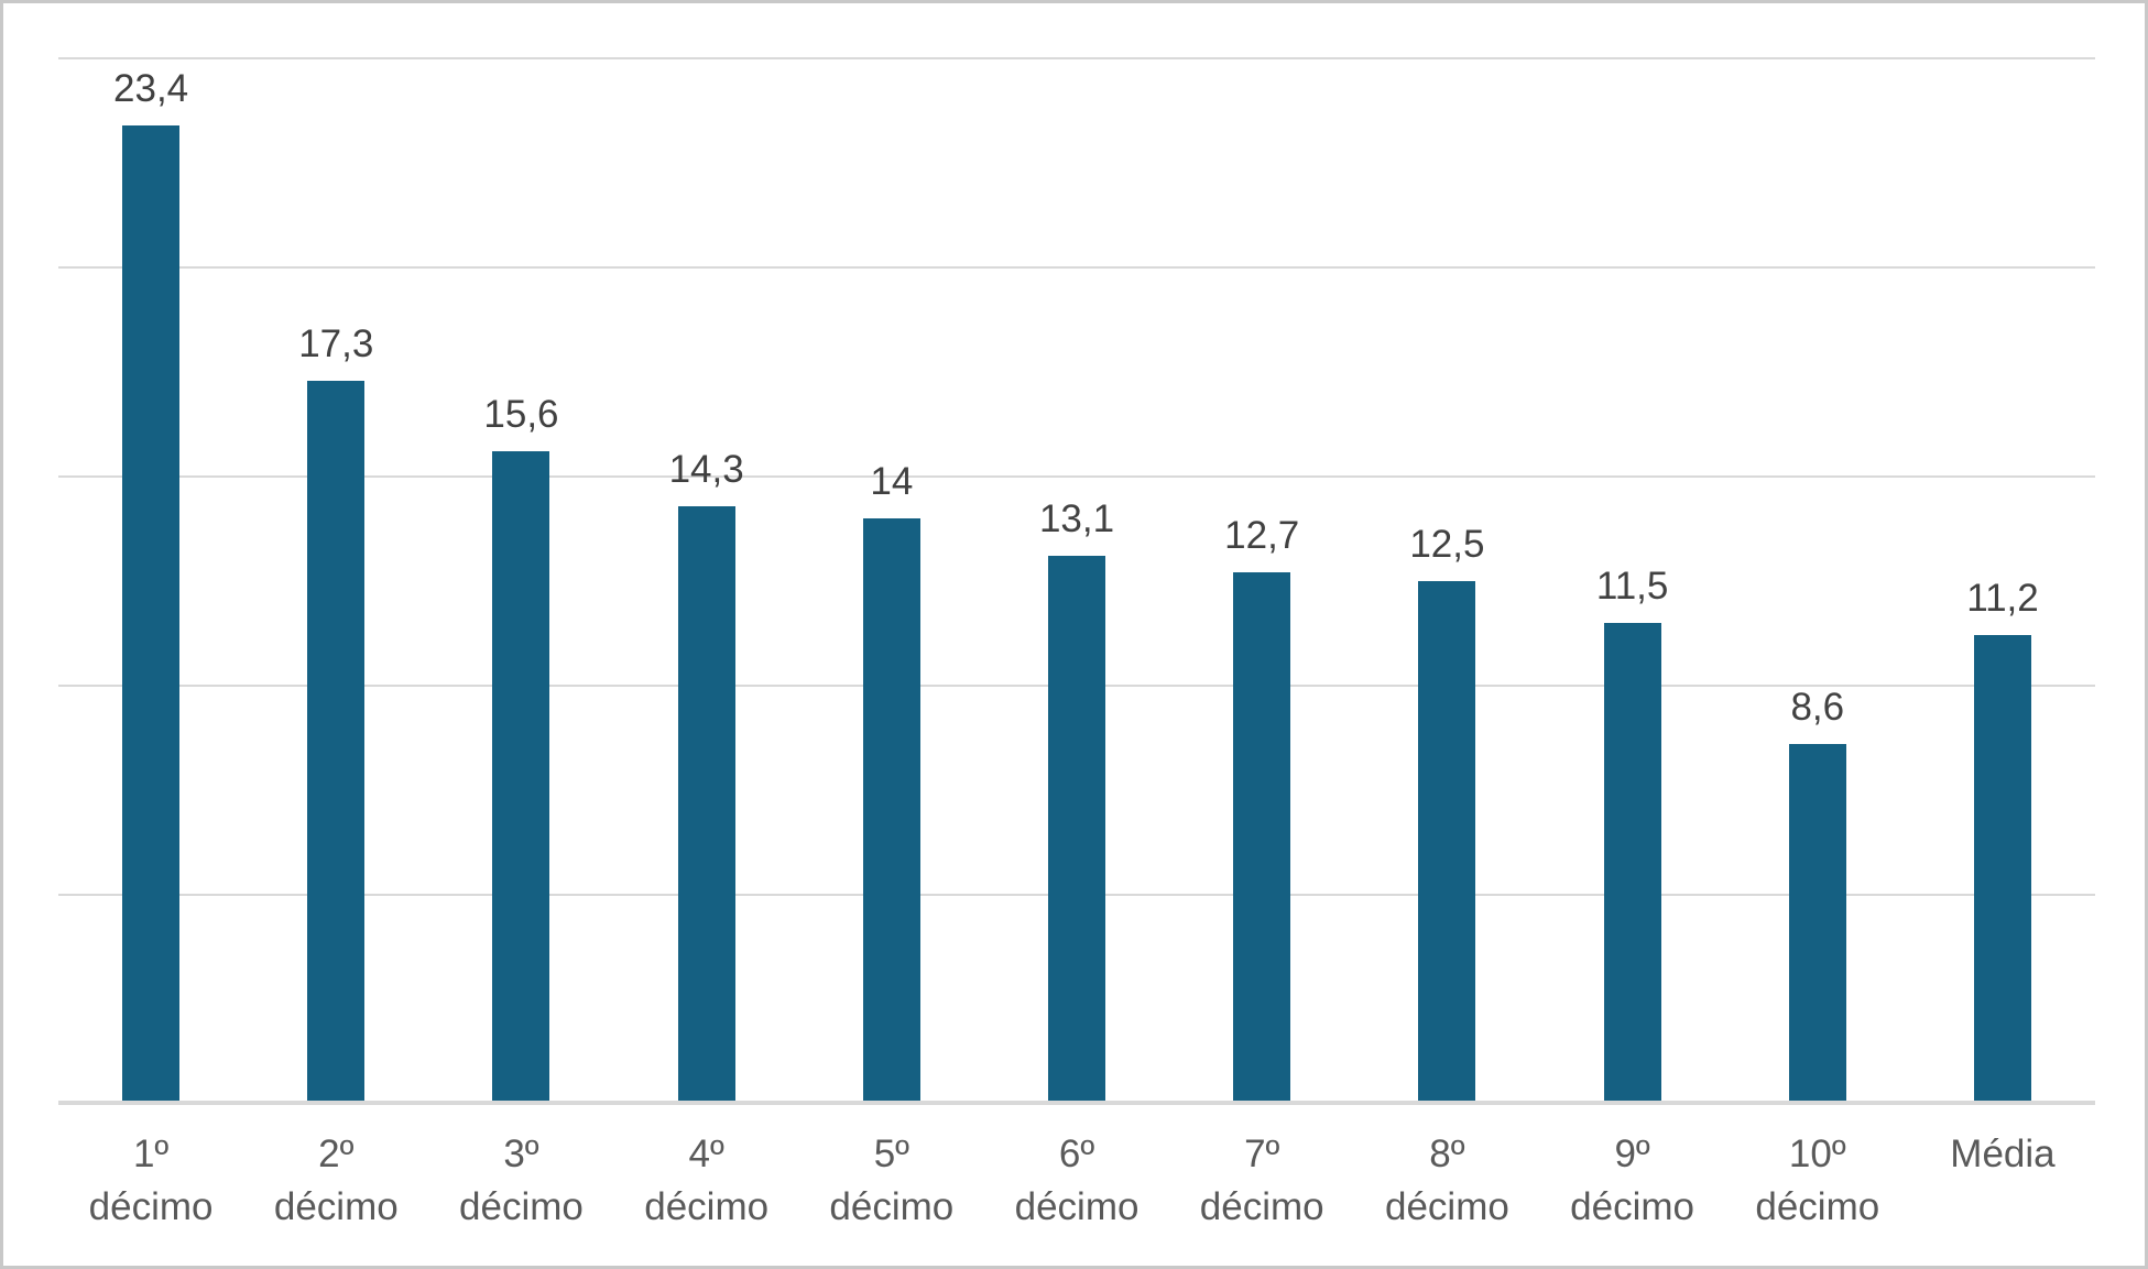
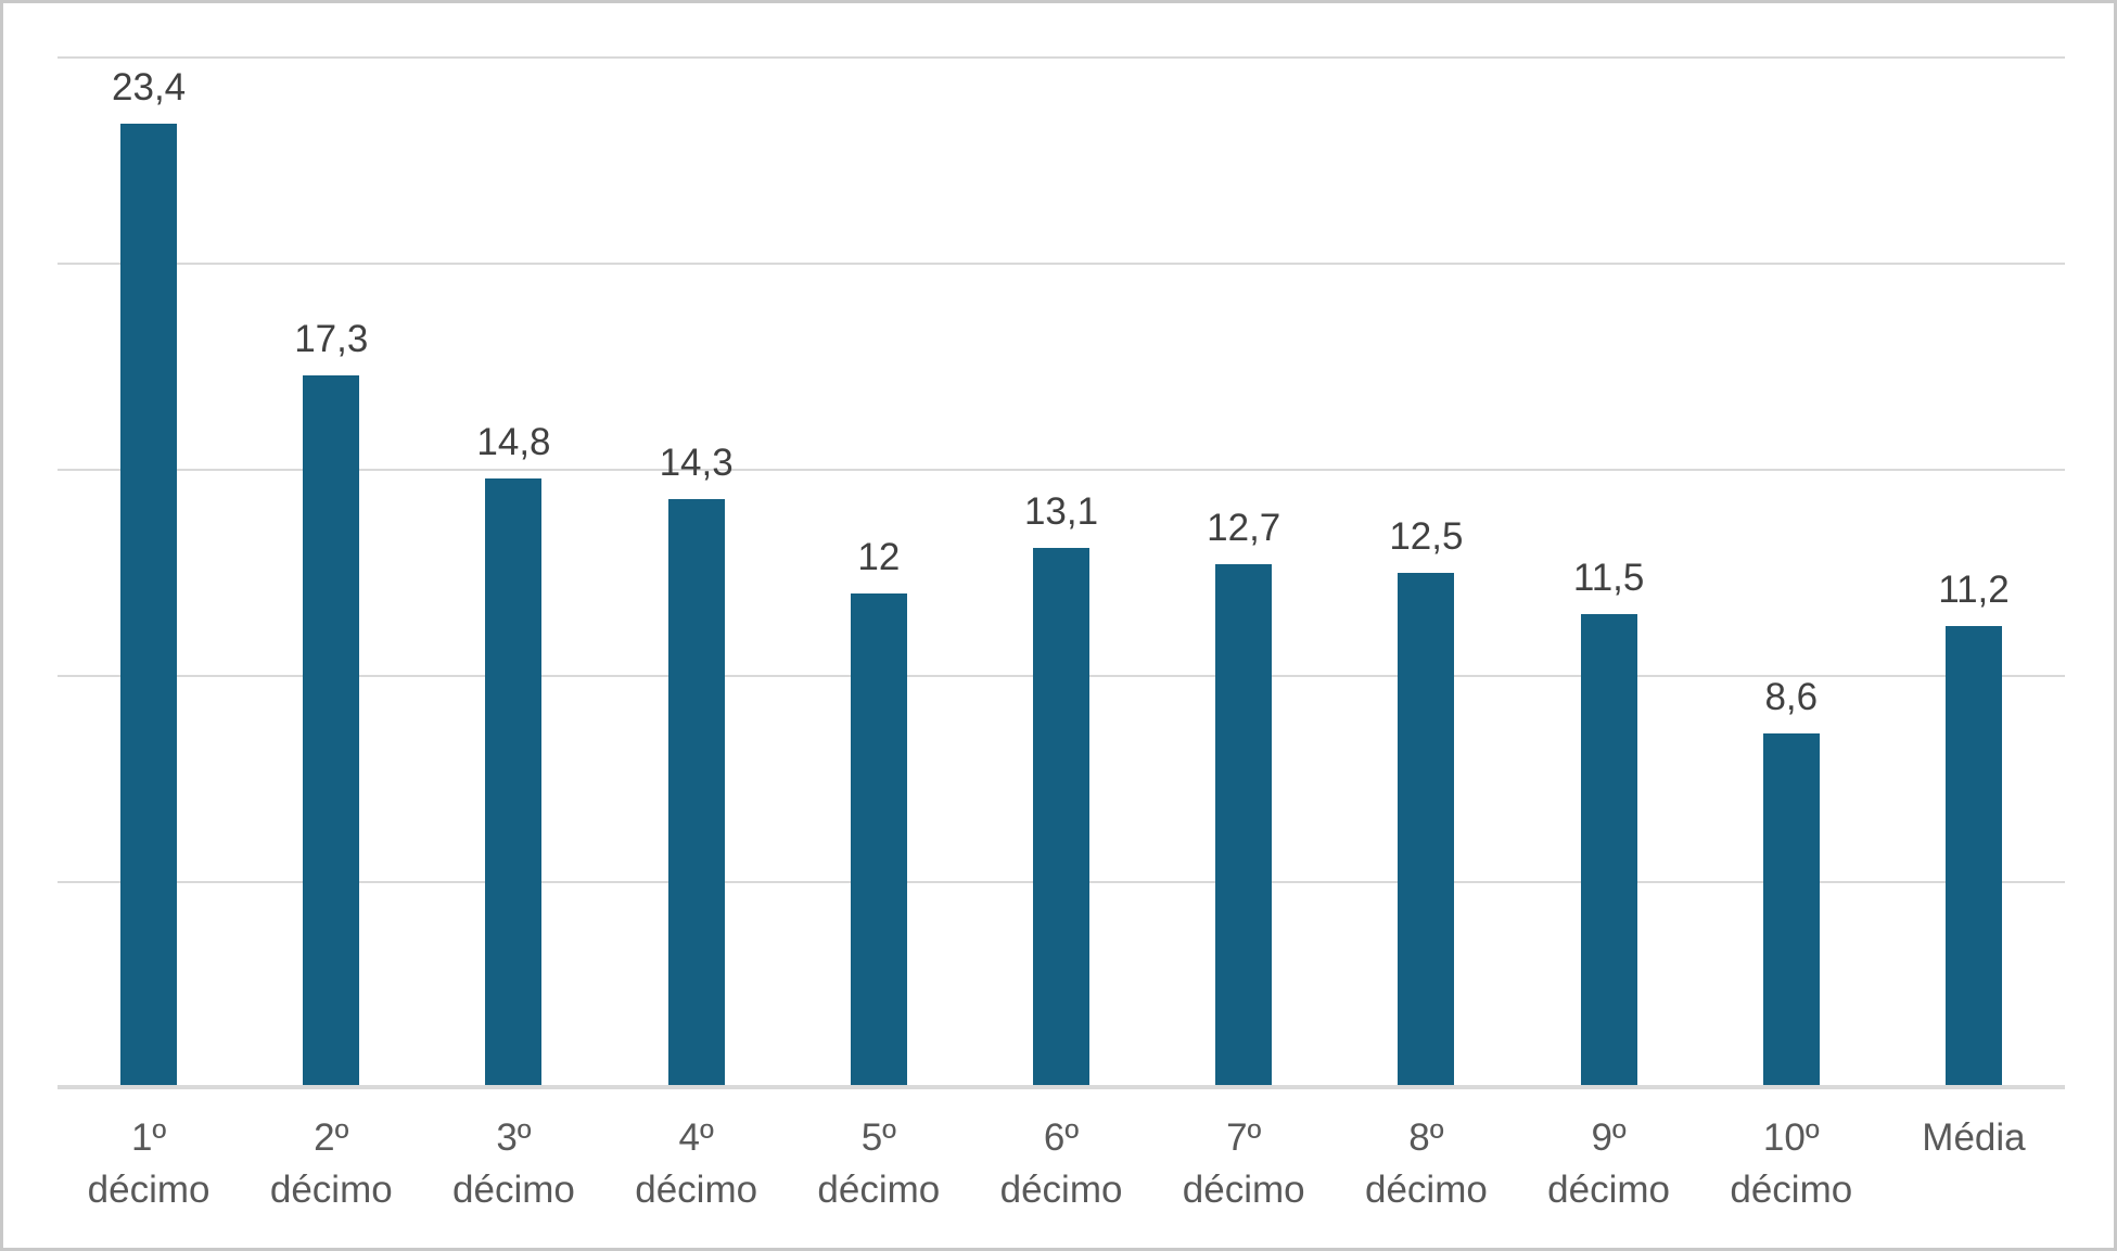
3º décimo: 15,6 -> 14,8
5º décimo: 14 -> 12
